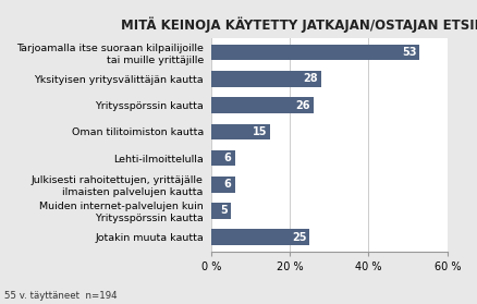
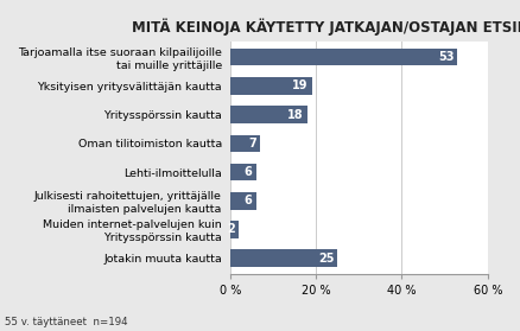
Yksityisen yritysvälittäjän kautta: 28 -> 19
Yritysspörssin kautta: 26 -> 18
Oman tilitoimiston kautta: 15 -> 7
Muiden internet-palvelujen kuin Yritysspörssin kautta: 5 % -> 2 %
